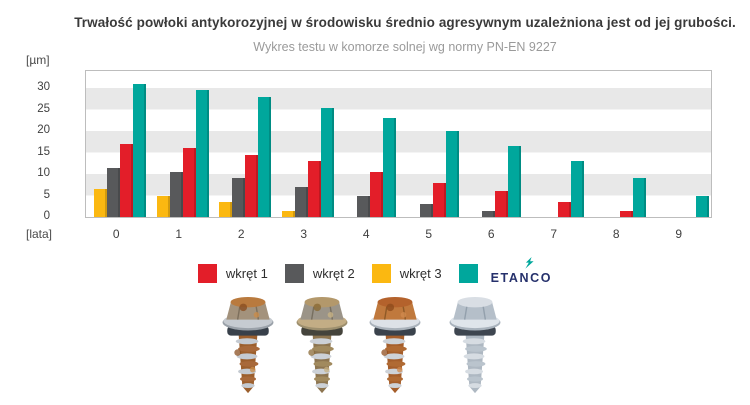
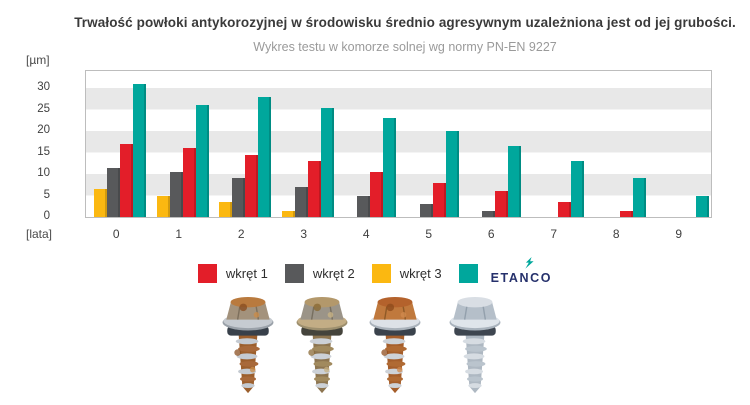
ETANCO/1: 30 -> 26
